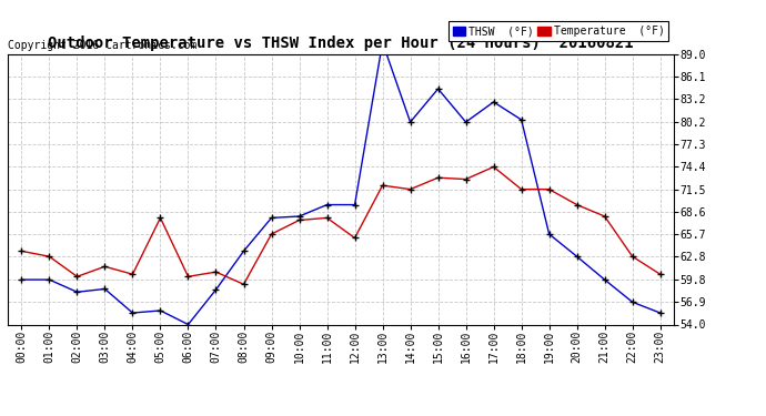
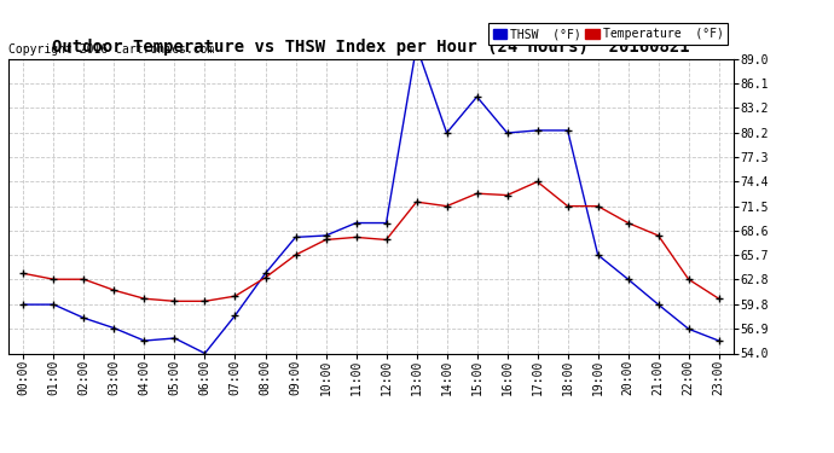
Temperature (°F)/02:00: 60.2 -> 62.8
THSW (°F)/03:00: 58.6 -> 57.0
Temperature (°F)/05:00: 67.8 -> 60.2
Temperature (°F)/08:00: 59.2 -> 63.0
Temperature (°F)/12:00: 65.2 -> 67.5
THSW (°F)/17:00: 82.8 -> 80.5
